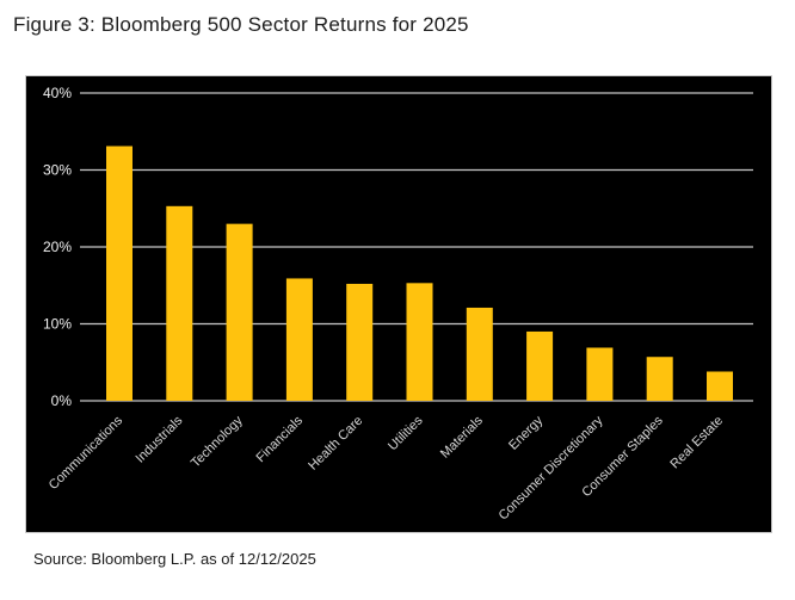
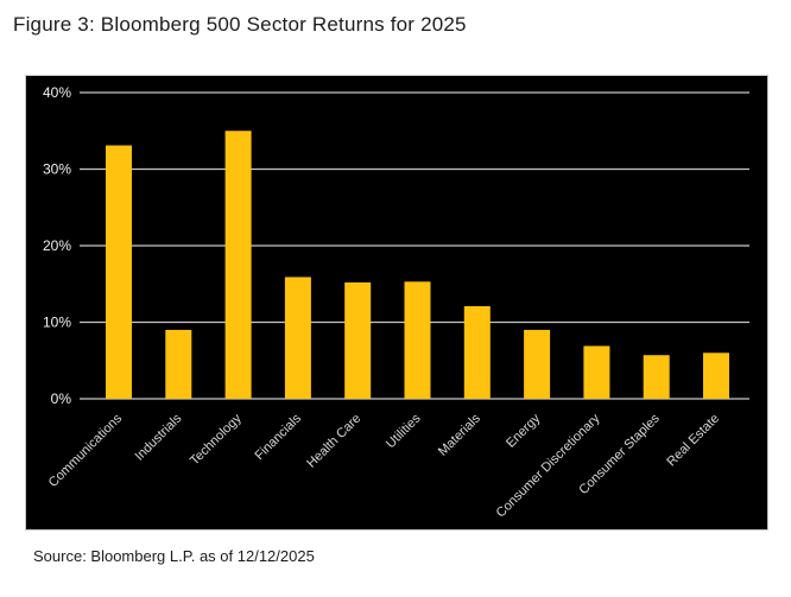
Industrials: 25% -> 9%
Technology: 23% -> 35%
Real Estate: 4% -> 6%
